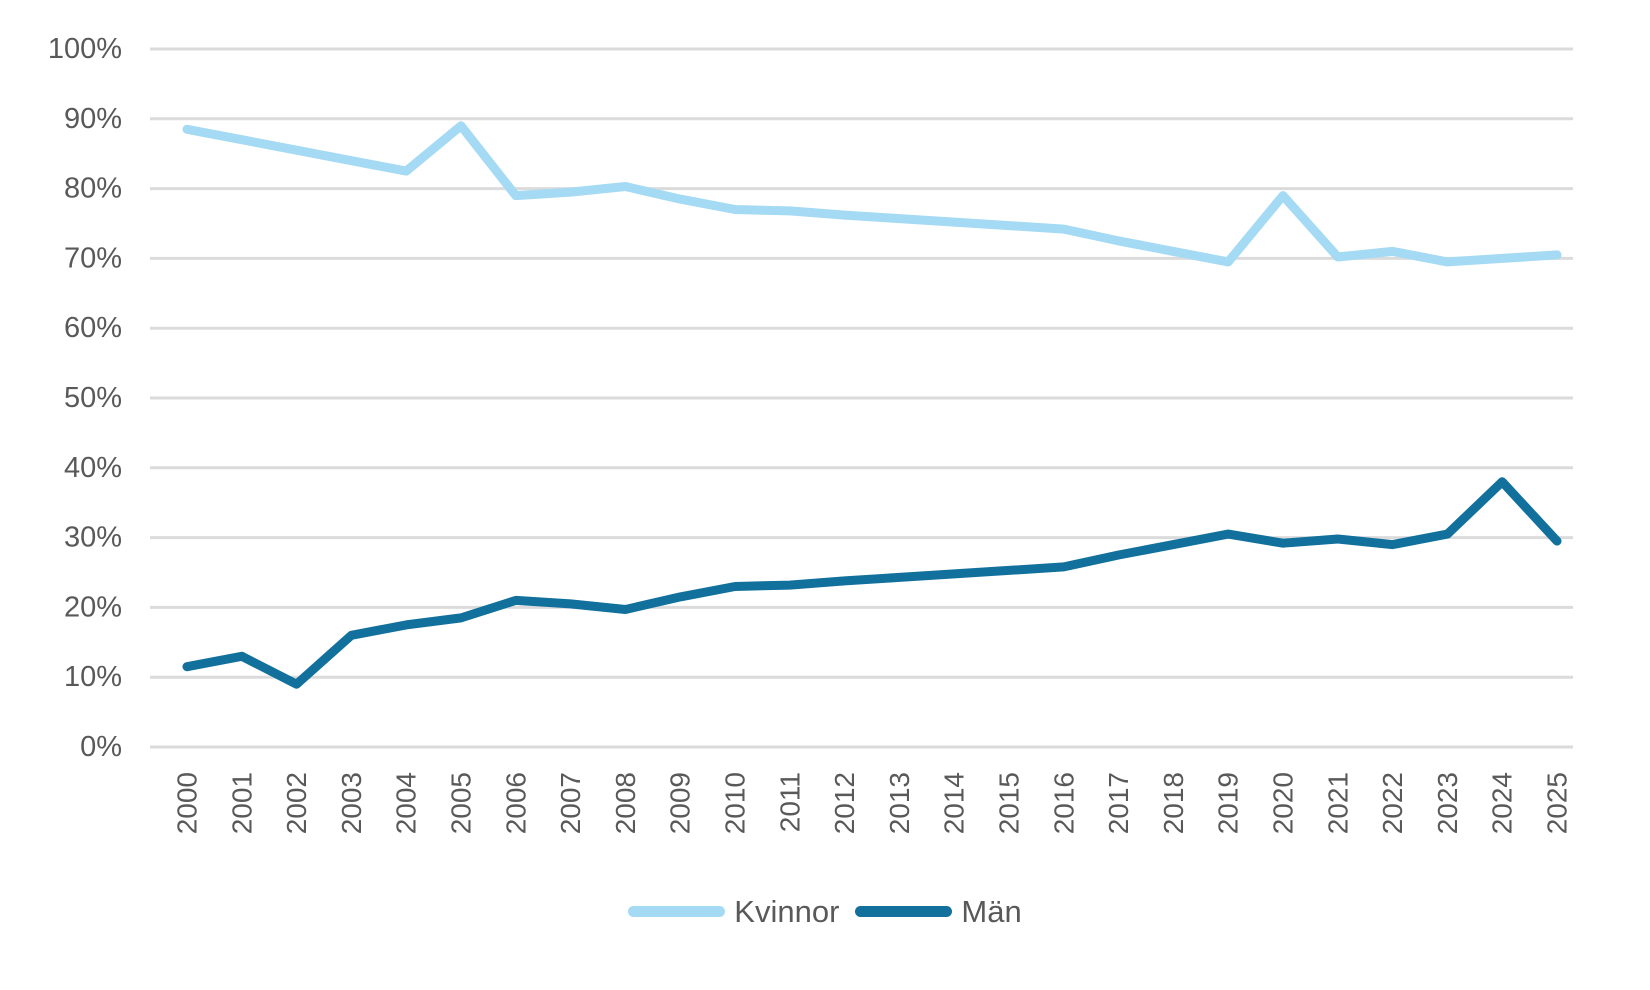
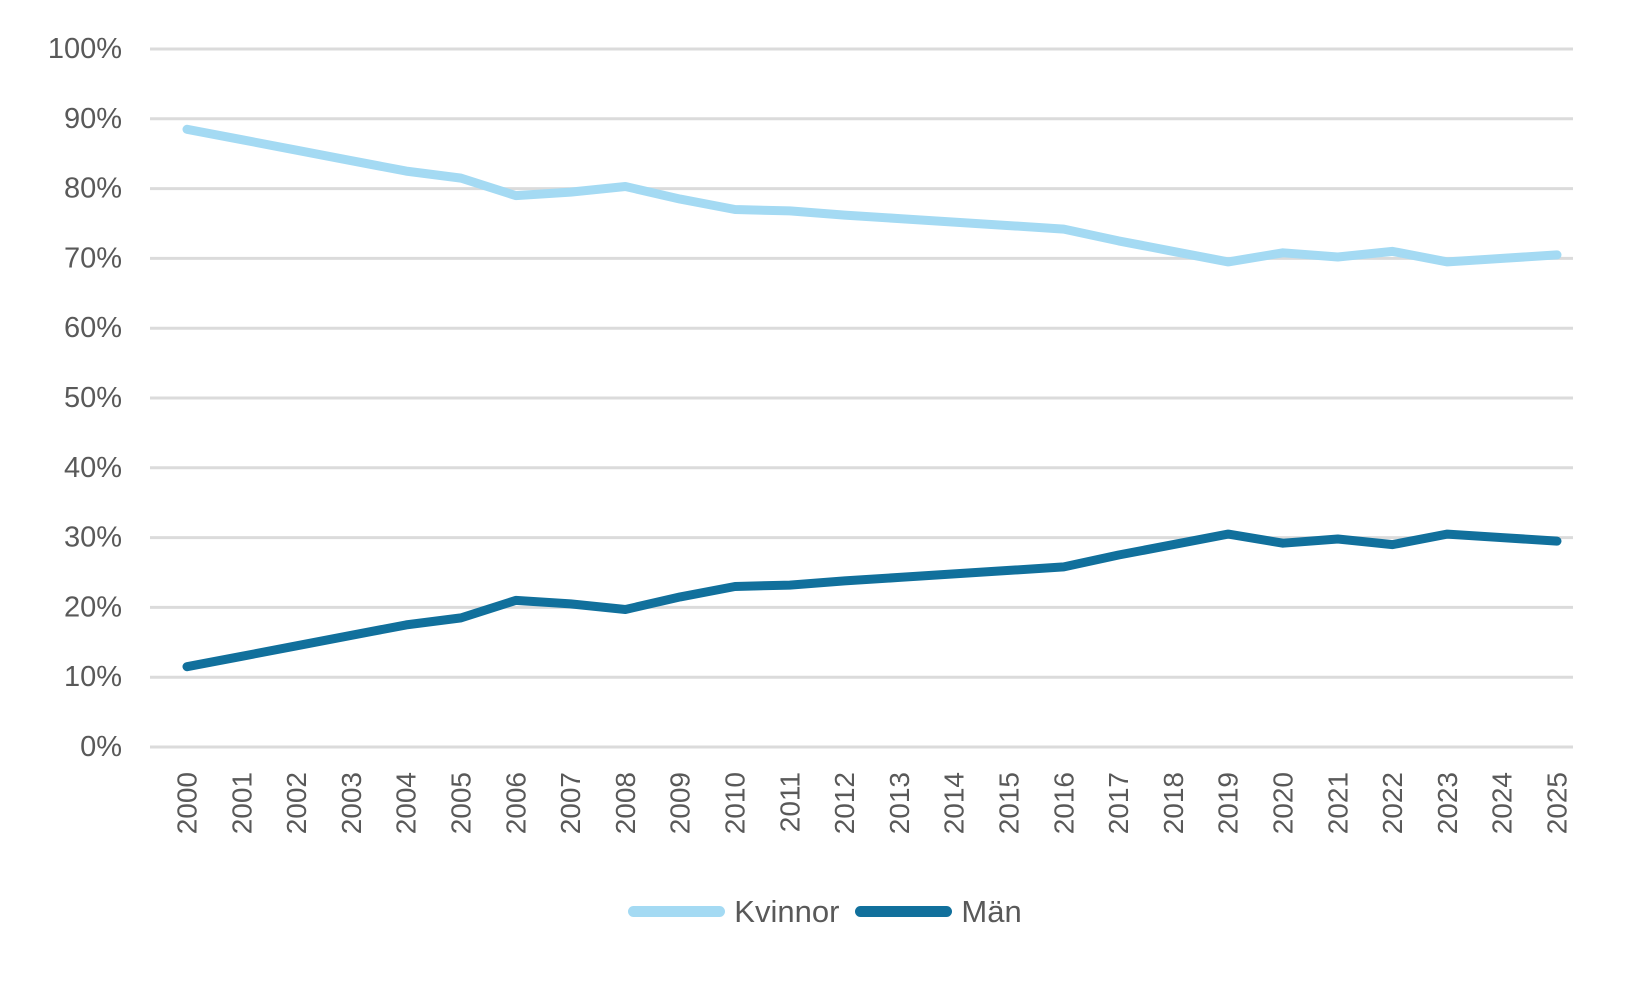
Män/2002: 9% -> 14%
Kvinnor/2005: 89% -> 82%
Kvinnor/2020: 79% -> 71%
Män/2024: 38% -> 30%
